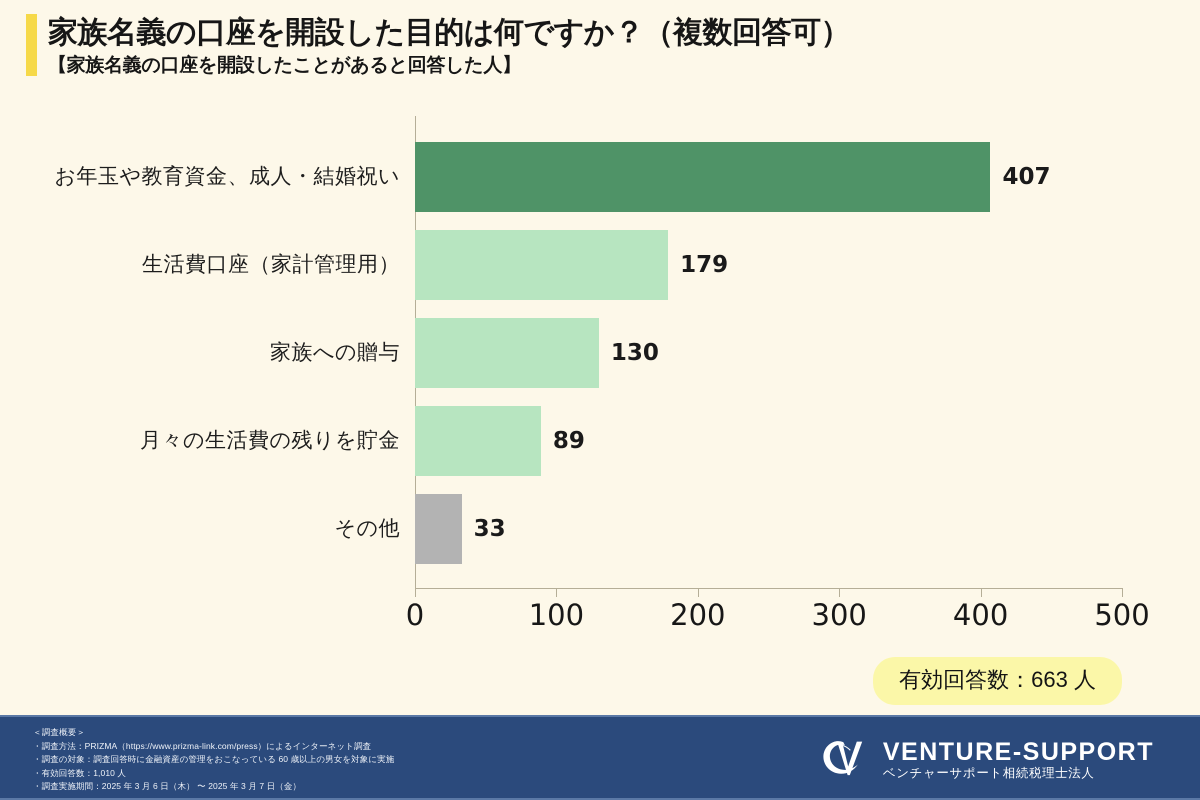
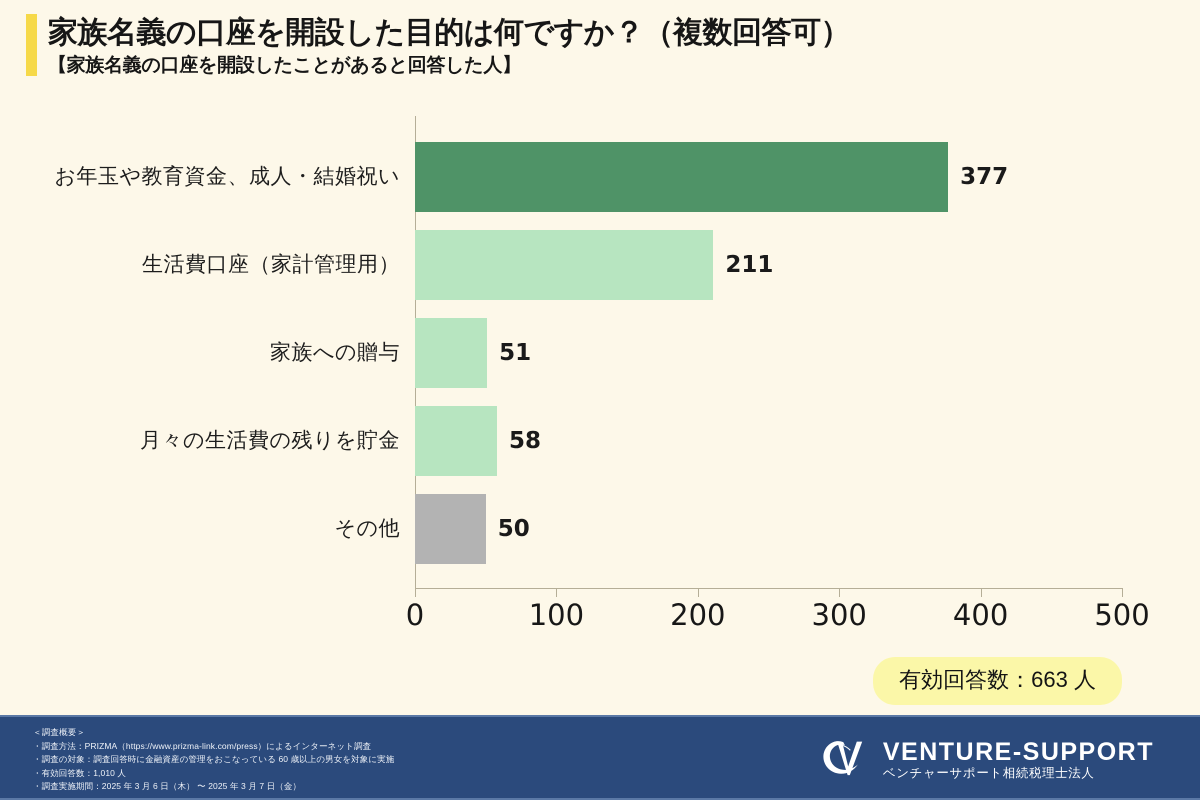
お年玉や教育資金、成人・結婚祝い: 407 -> 377
生活費口座（家計管理用）: 179 -> 211
家族への贈与: 130 -> 51
月々の生活費の残りを貯金: 89 -> 58
その他: 33 -> 50
